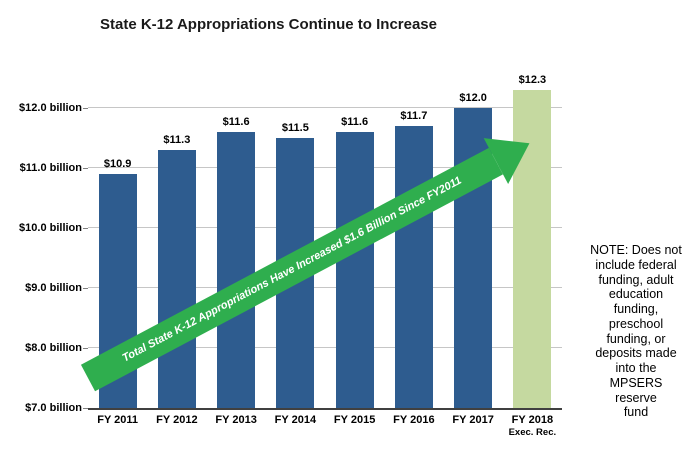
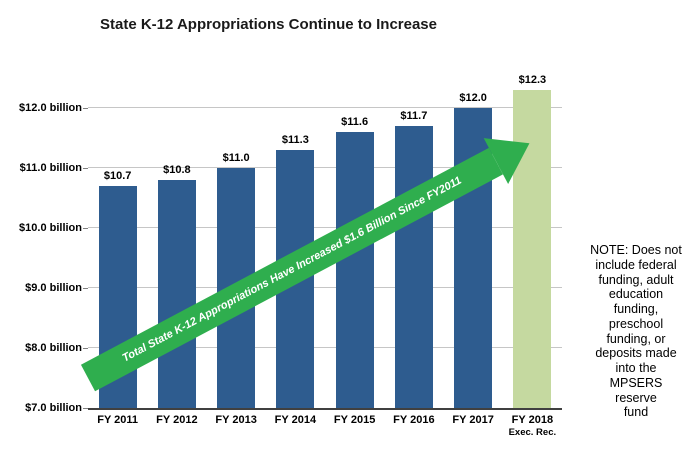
FY 2011: $10.9 -> $10.7
FY 2012: $11.3 -> $10.8
FY 2013: $11.6 -> $11.0
FY 2014: $11.5 -> $11.3
